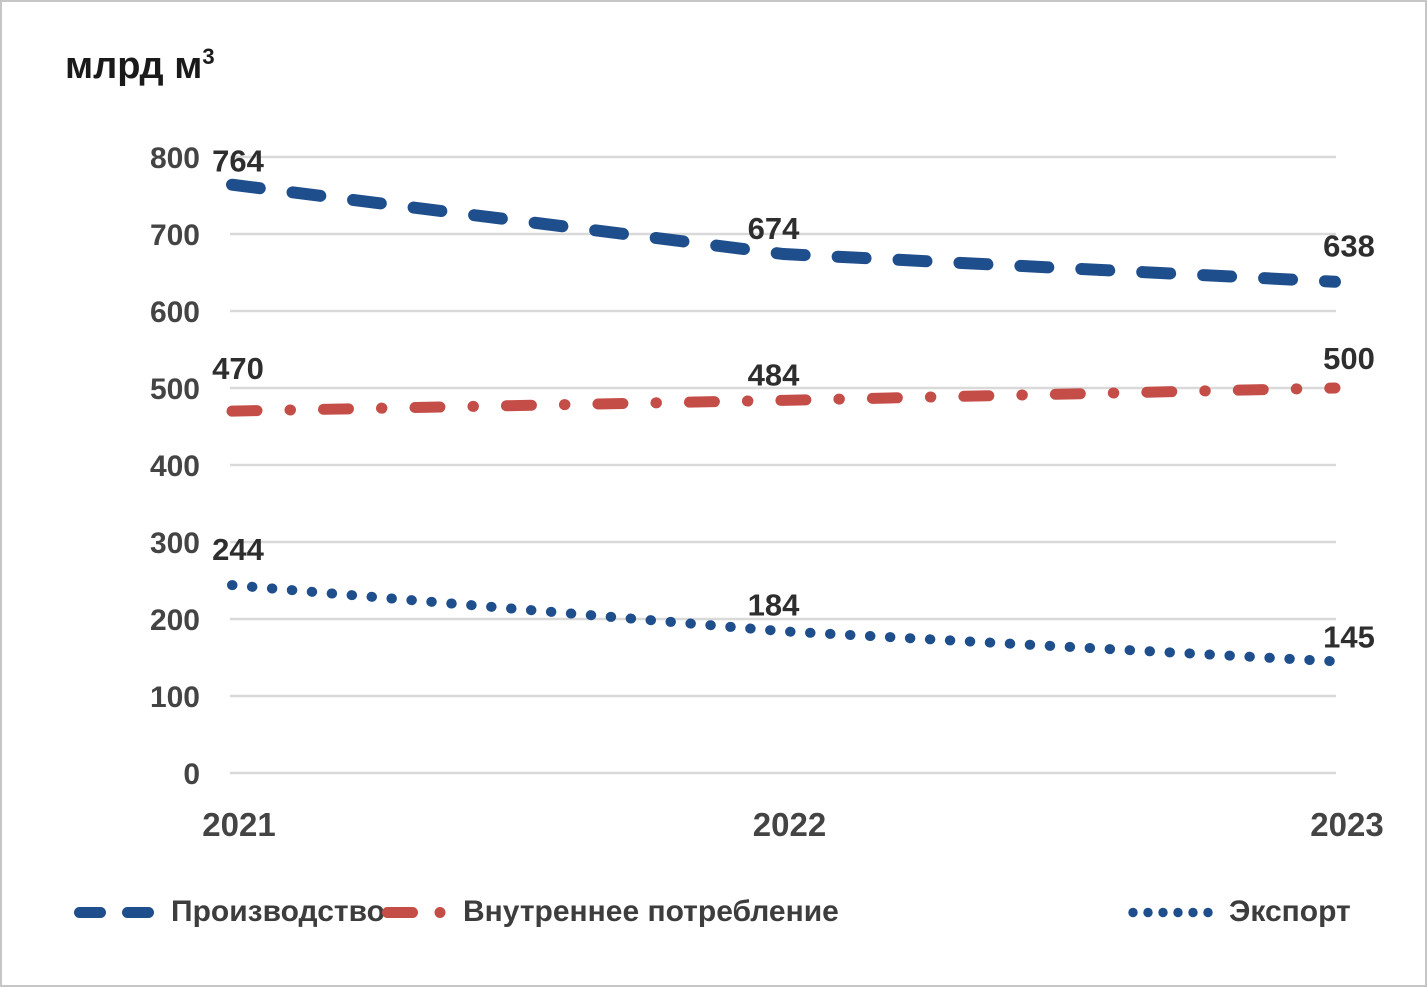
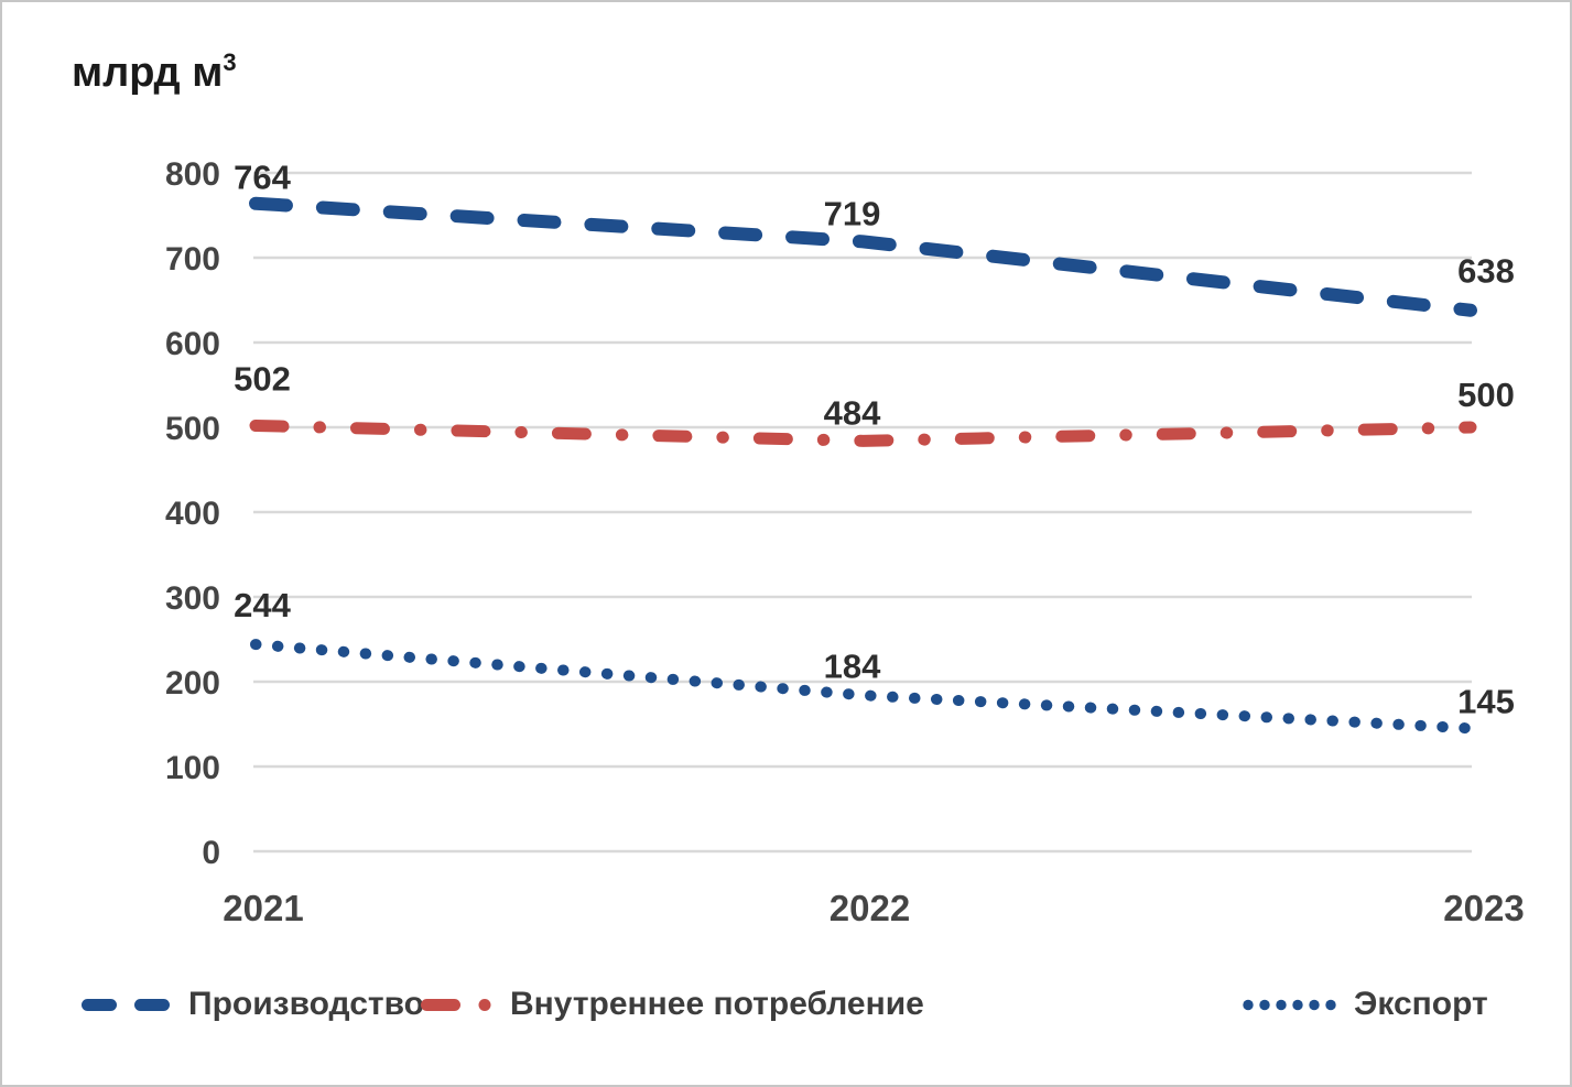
Внутреннее потребление/2021: 470 -> 502
Производство/2022: 674 -> 719
